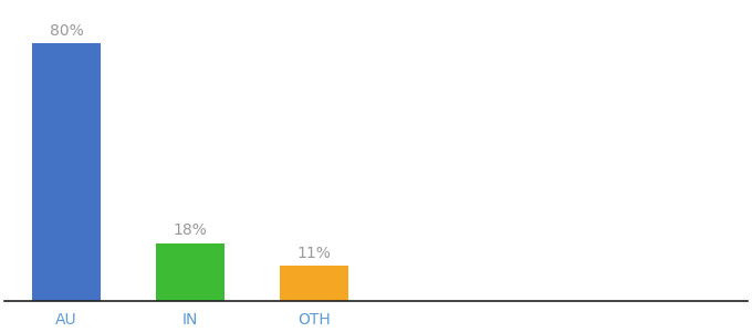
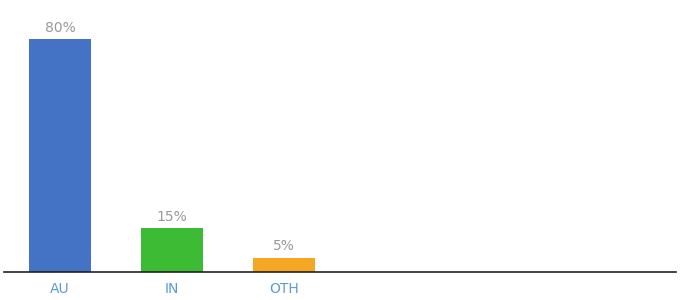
IN: 18% -> 15%
OTH: 11% -> 5%
